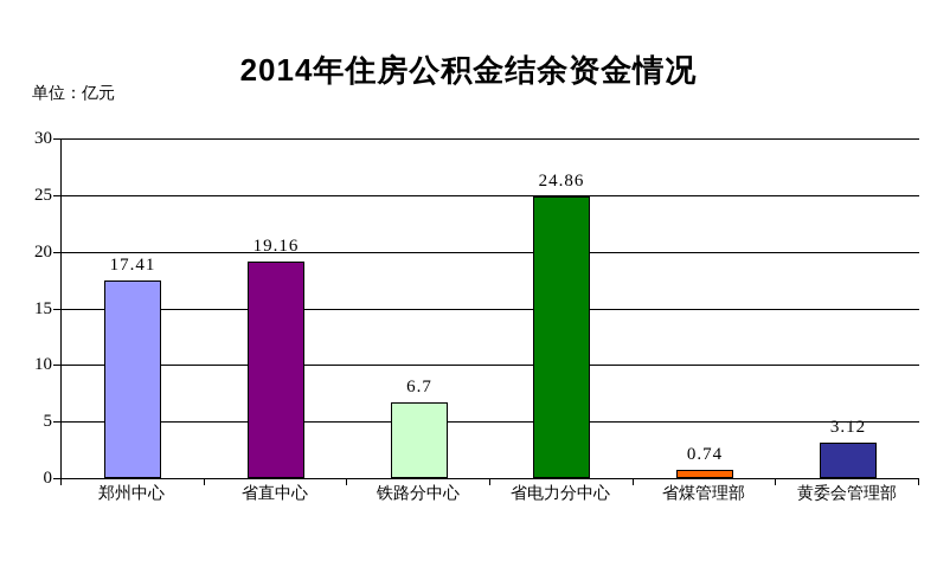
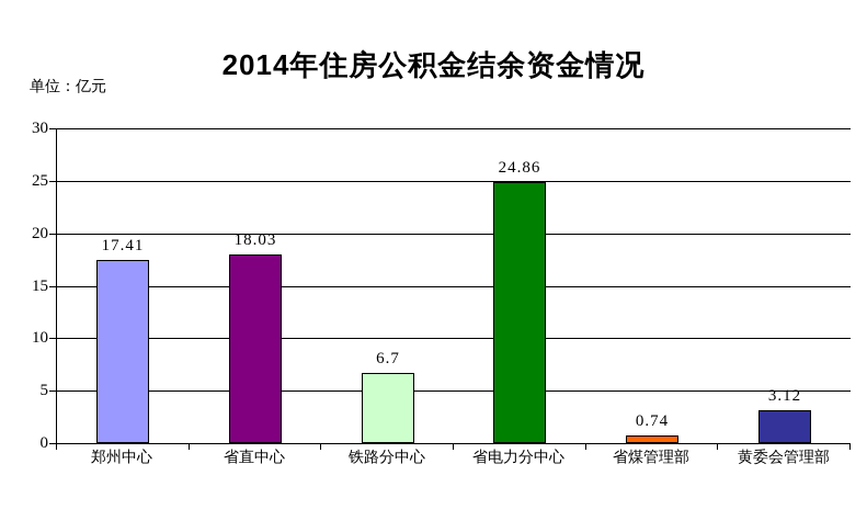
省直中心: 19.16 -> 18.03
